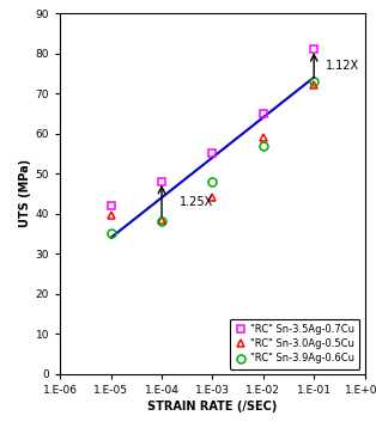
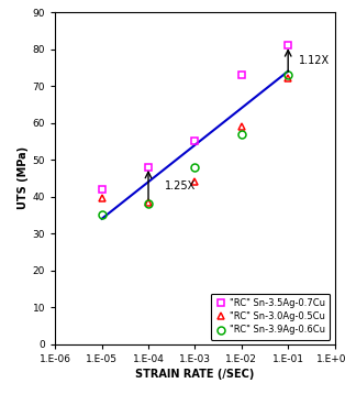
"RC" Sn-3.5Ag-0.7Cu/1.E-02: 65 -> 73
